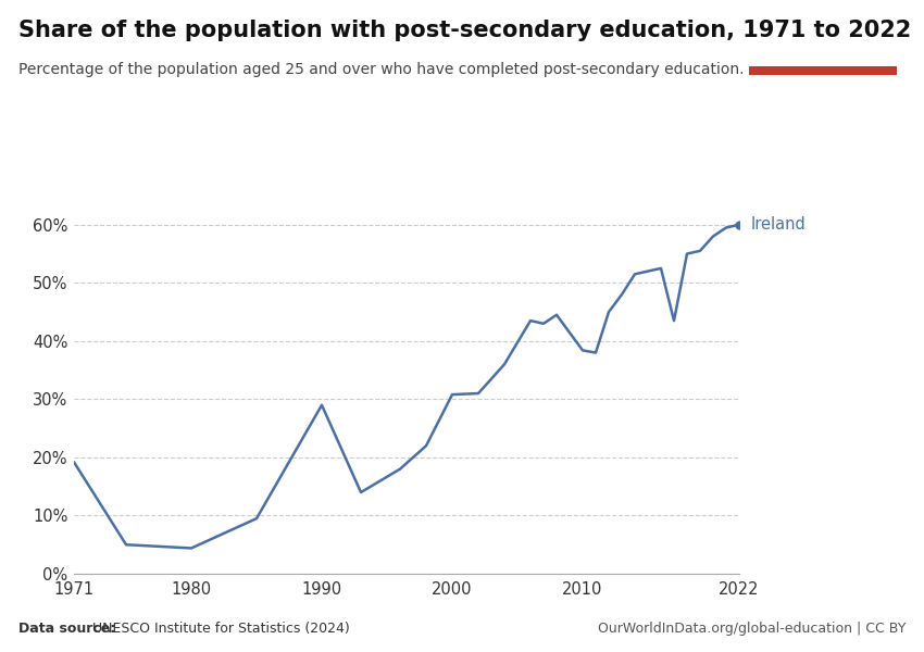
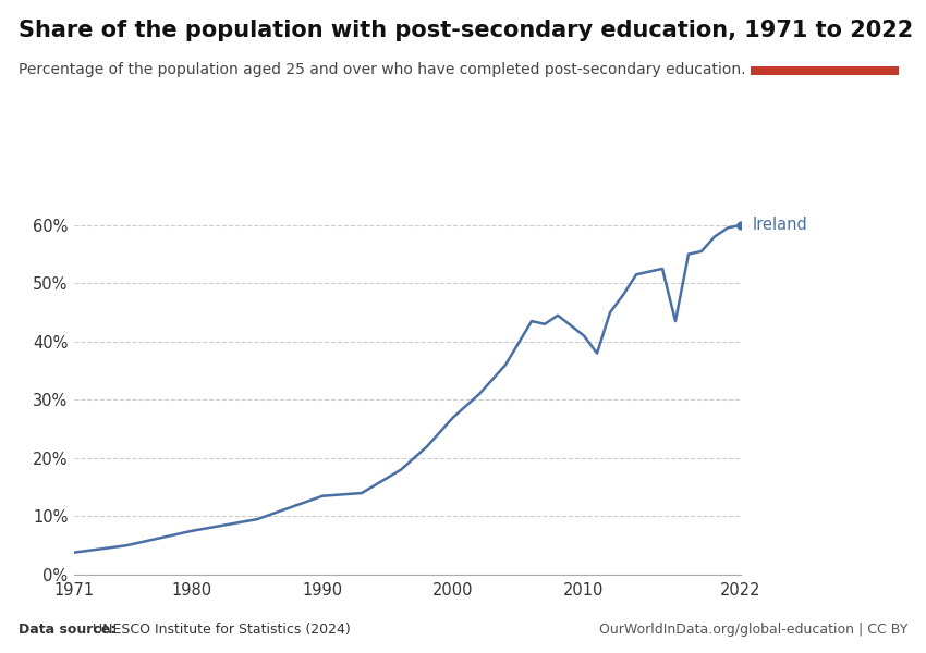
1971: 19.2% -> 3.8%
1980: 4.4% -> 7.5%
1990: 29.0% -> 13.5%
2000: 30.8% -> 27.0%
2010: 38.4% -> 41.0%
